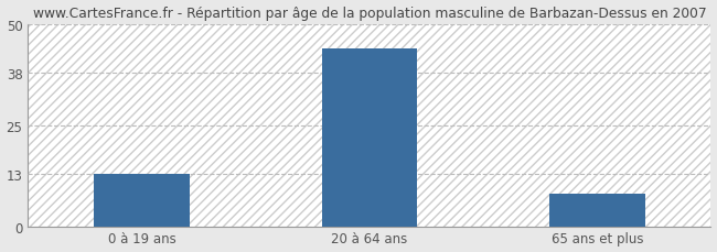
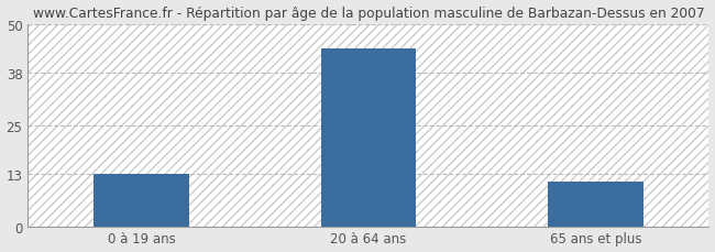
65 ans et plus: 8 -> 11
